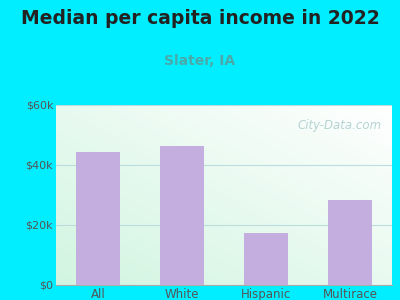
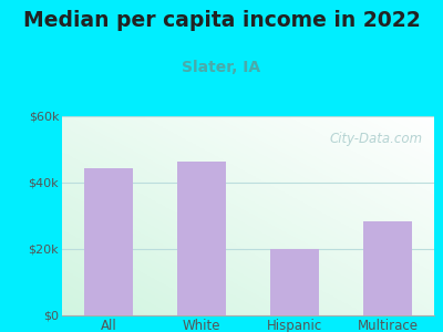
Hispanic: $17.5k -> $20.0k
